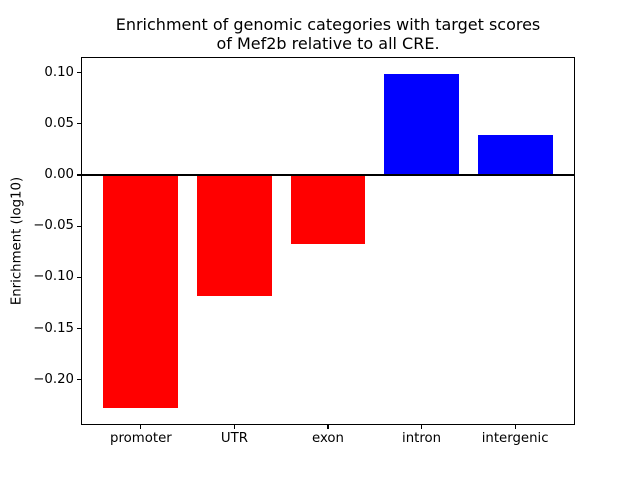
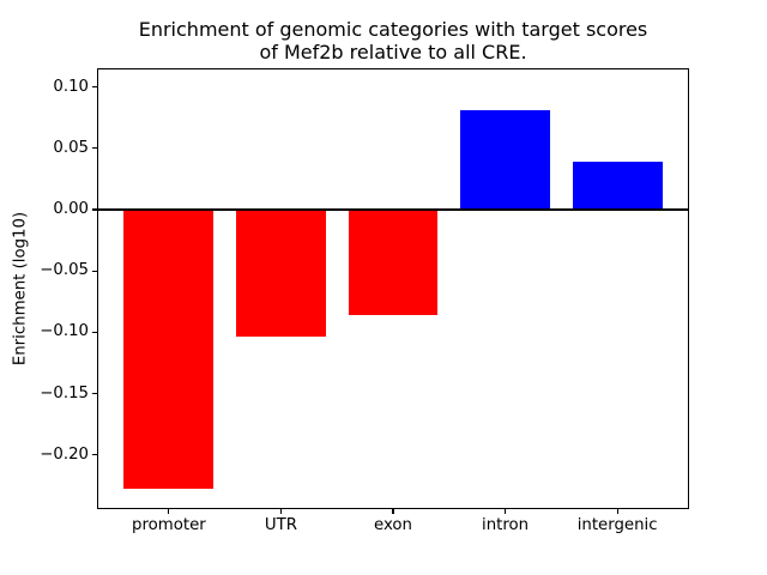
UTR: -0.118 -> -0.104
exon: -0.067 -> -0.086
intron: 0.099 -> 0.081
